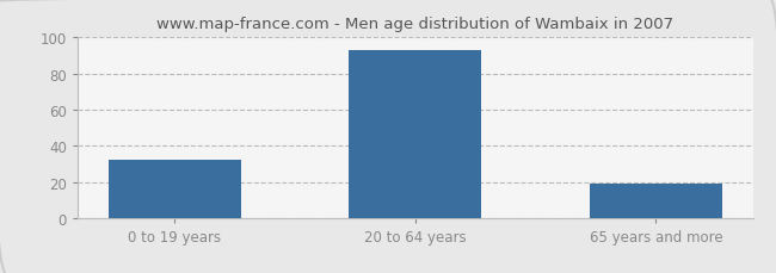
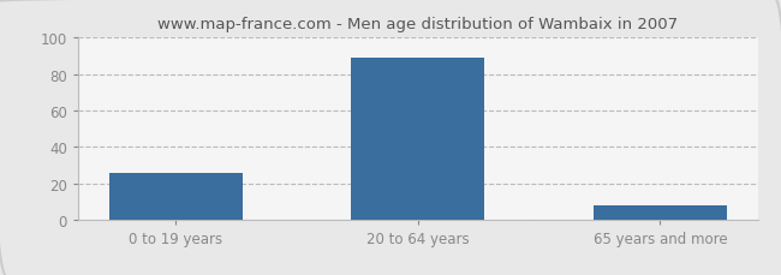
0 to 19 years: 32 -> 26
20 to 64 years: 93 -> 89
65 years and more: 19 -> 8
